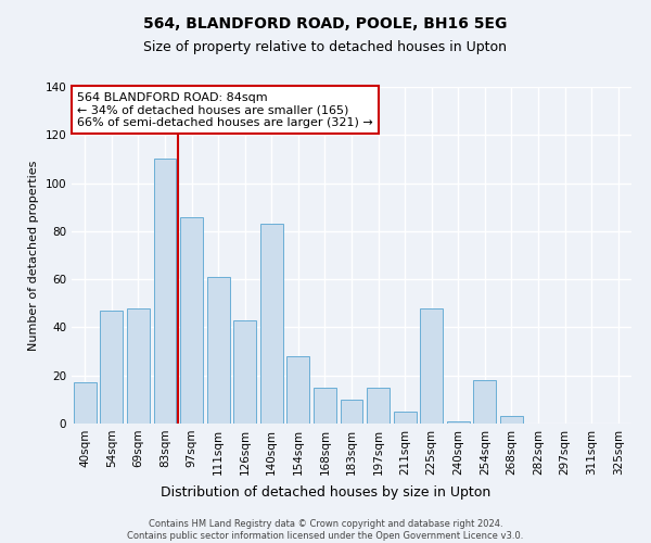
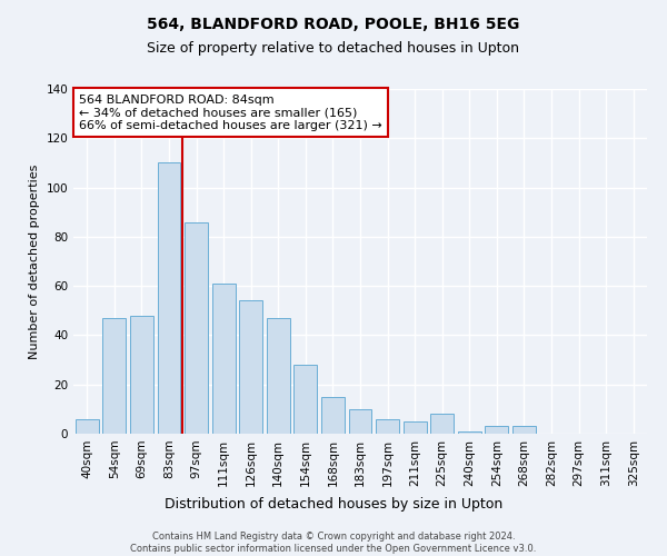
40sqm: 17 -> 6
126sqm: 43 -> 54
140sqm: 83 -> 47
197sqm: 15 -> 6
225sqm: 48 -> 8
254sqm: 18 -> 3
